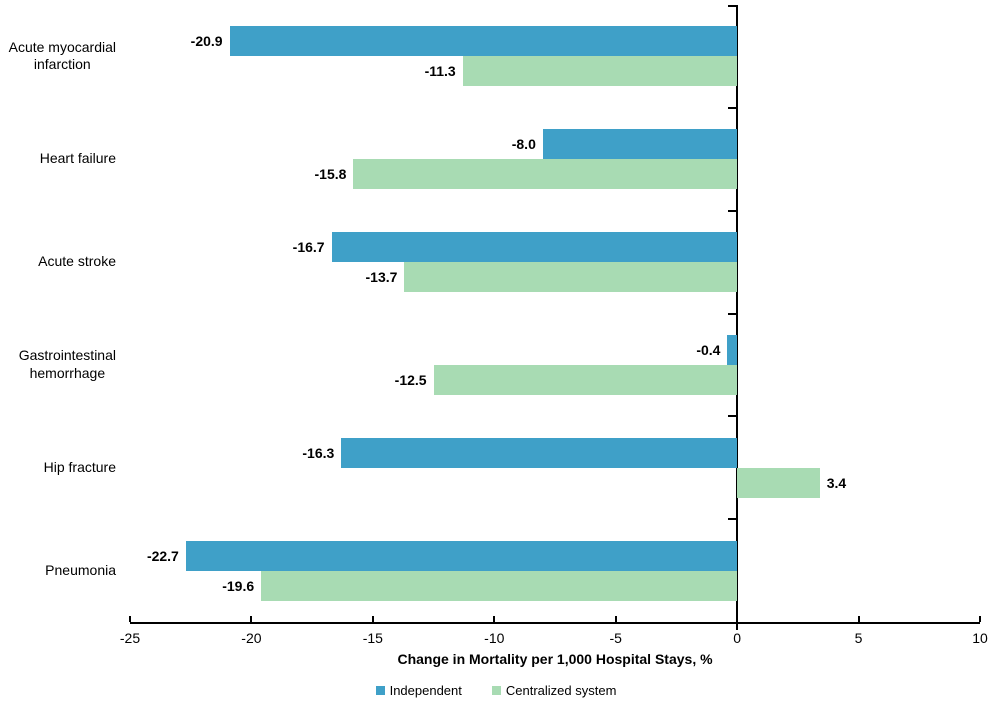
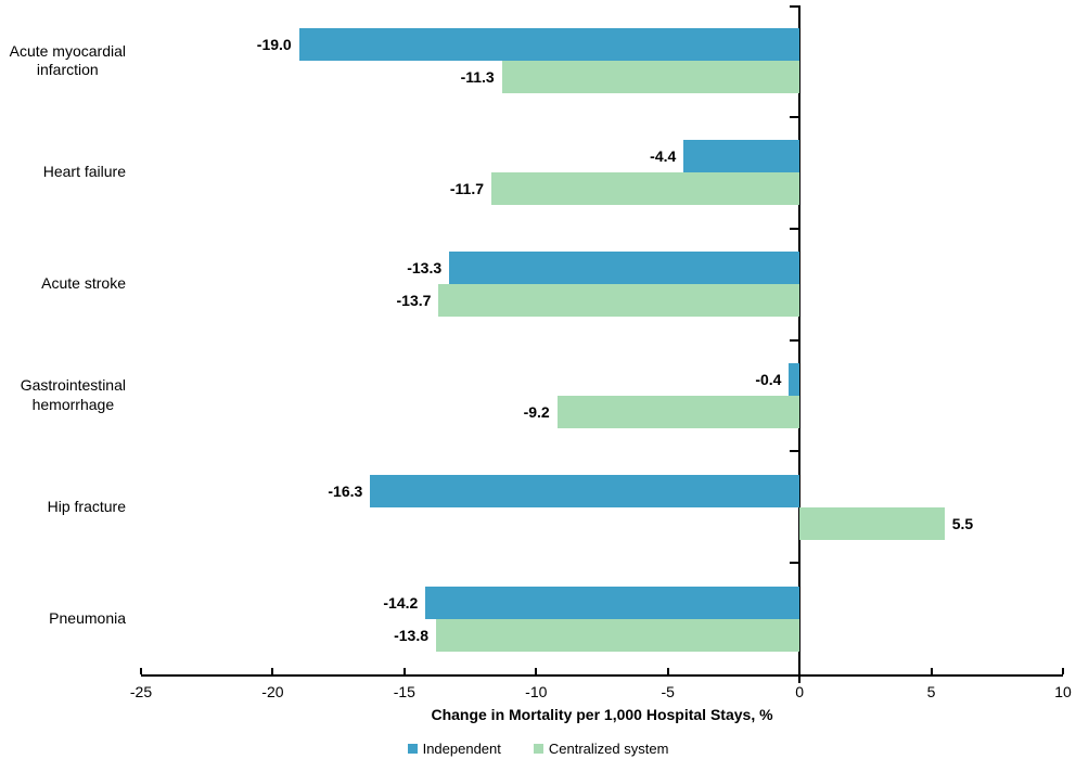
Independent/Acute myocardial infarction: -20.9 -> -19.0
Independent/Heart failure: -8.0 -> -4.4
Centralized system/Heart failure: -15.8 -> -11.7
Independent/Acute stroke: -16.7 -> -13.3
Centralized system/Gastrointestinal hemorrhage: -12.5 -> -9.2
Centralized system/Hip fracture: 3.4 -> 5.5
Independent/Pneumonia: -22.7 -> -14.2
Centralized system/Pneumonia: -19.6 -> -13.8
